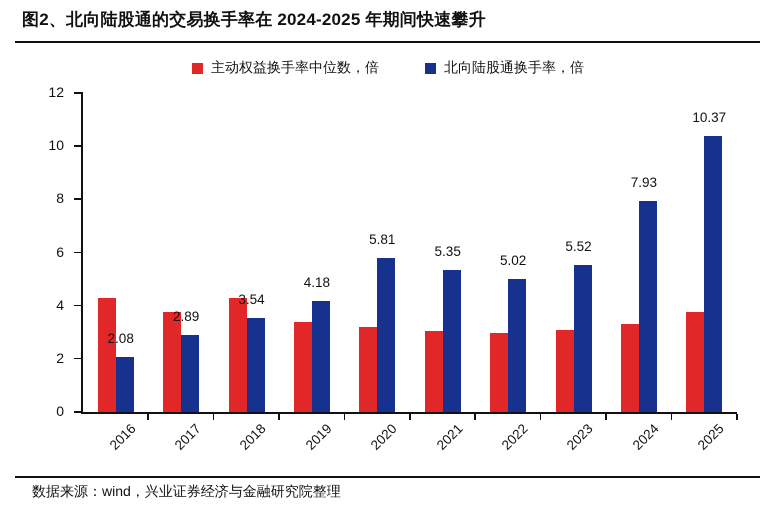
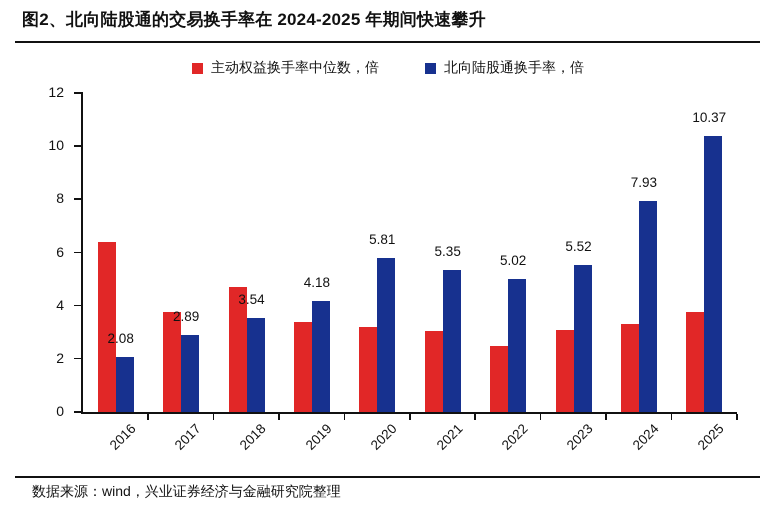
主动权益换手率中位数，倍/2016: 4.3 -> 6.4
主动权益换手率中位数，倍/2018: 4.3 -> 4.7
主动权益换手率中位数，倍/2022: 3.0 -> 2.5
